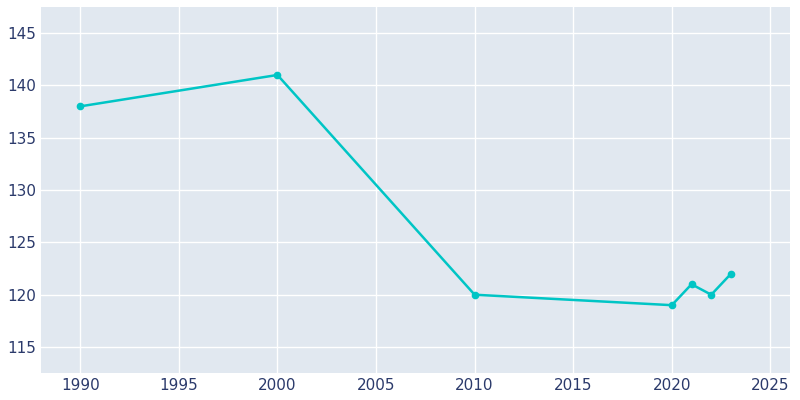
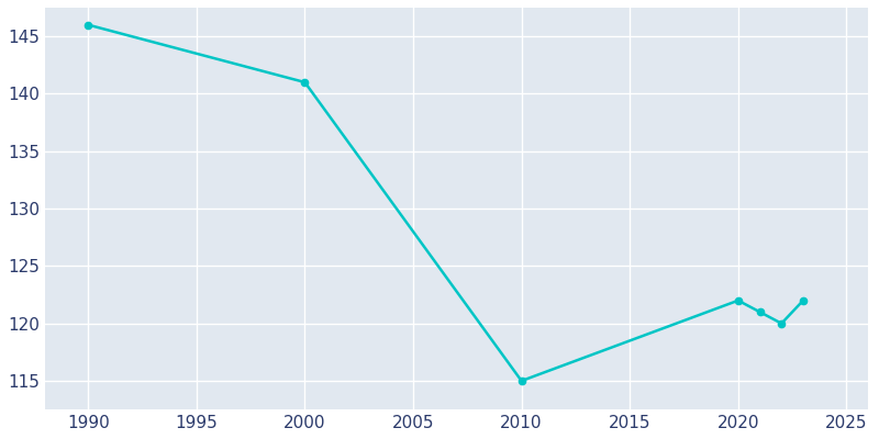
1990: 138 -> 146
2010: 120 -> 115
2020: 119 -> 122
